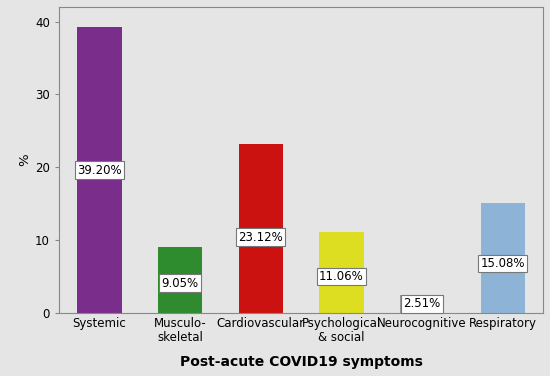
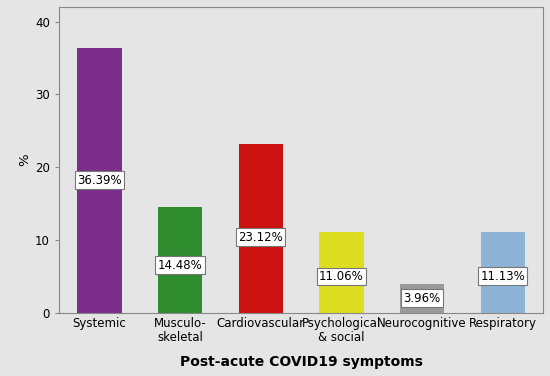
Systemic: 39.20% -> 36.39%
Musculo- skeletal: 9.05% -> 14.48%
Neurocognitive: 2.51% -> 3.96%
Respiratory: 15.08% -> 11.13%
